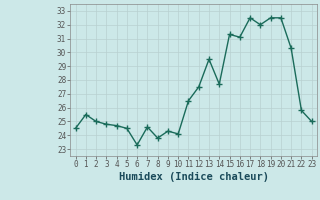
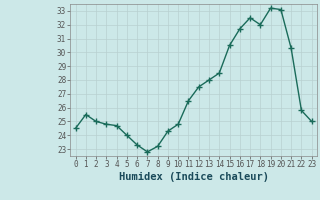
5: 24.5 -> 24.0
7: 24.6 -> 22.8
8: 23.8 -> 23.2
10: 24.1 -> 24.8
13: 29.5 -> 28.0
14: 27.7 -> 28.5
15: 31.3 -> 30.5
16: 31.1 -> 31.7
19: 32.5 -> 33.2
20: 32.5 -> 33.1
